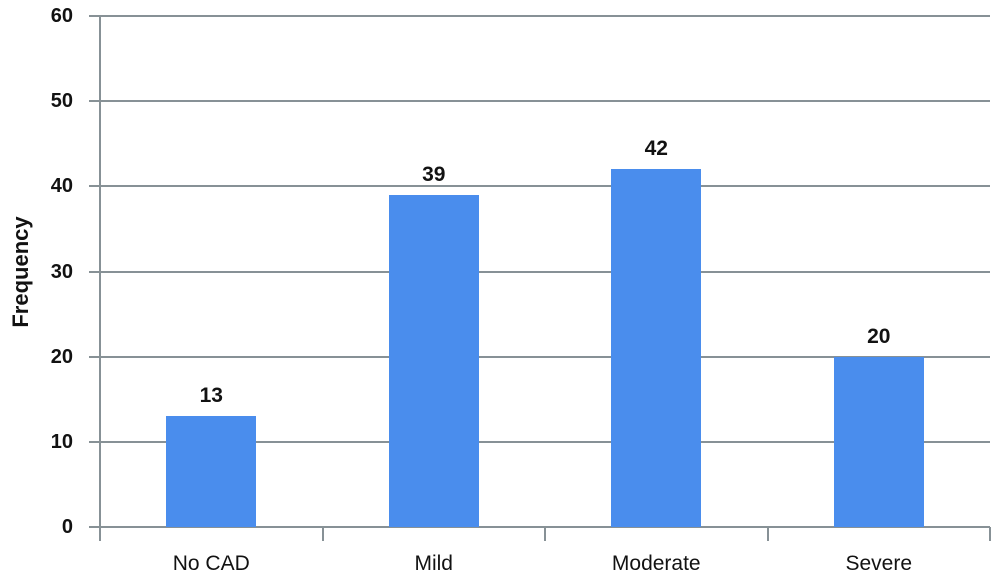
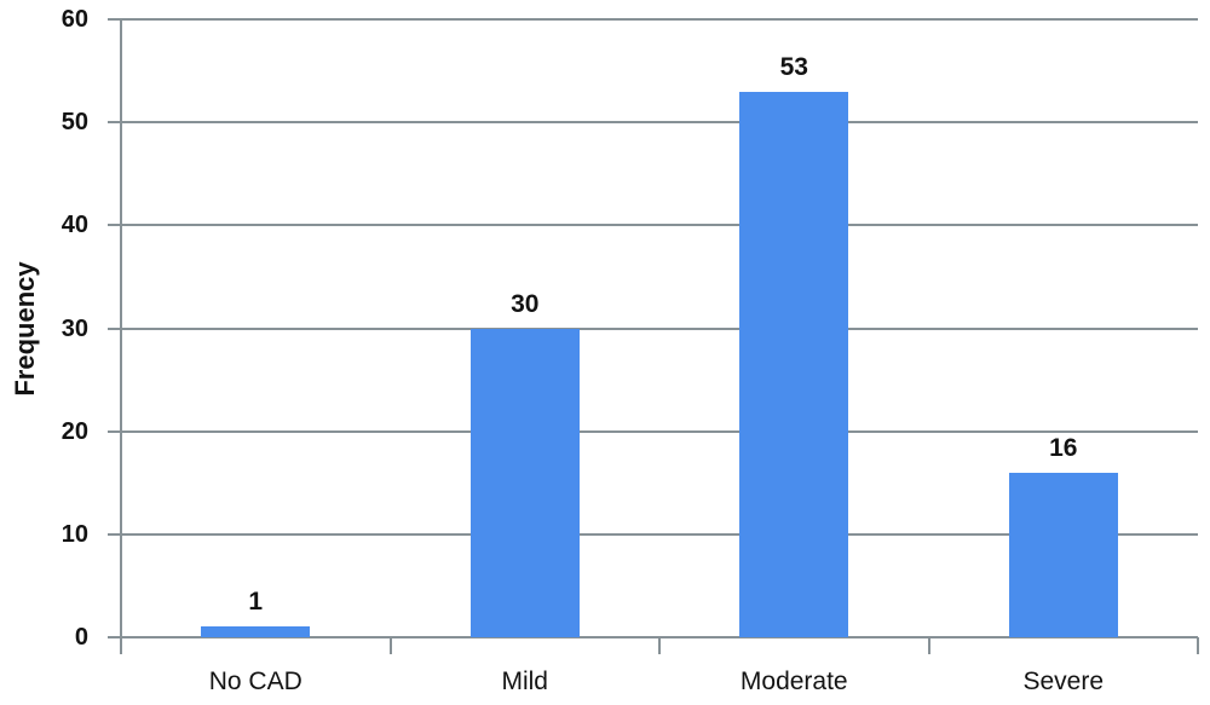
No CAD: 13 -> 1
Mild: 39 -> 30
Moderate: 42 -> 53
Severe: 20 -> 16
